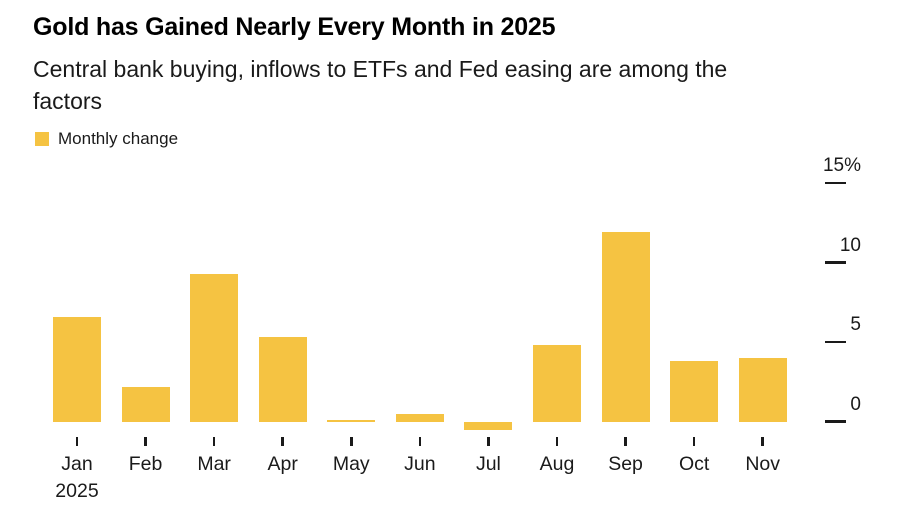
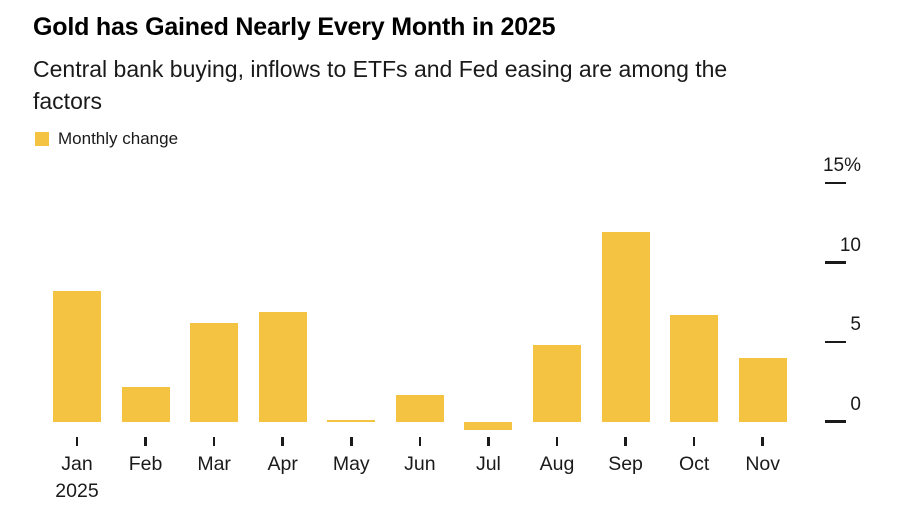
Jan: 6.6% -> 8.2%
Mar: 9.3% -> 6.2%
Apr: 5.3% -> 6.9%
Jun: 0.5% -> 1.7%
Oct: 3.8% -> 6.7%
